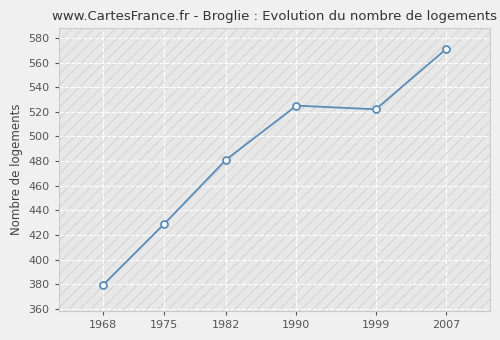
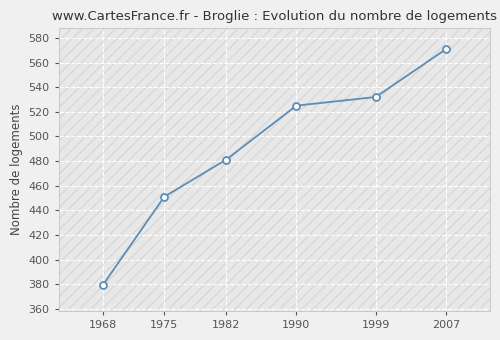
1975: 429 -> 451
1999: 522 -> 532
